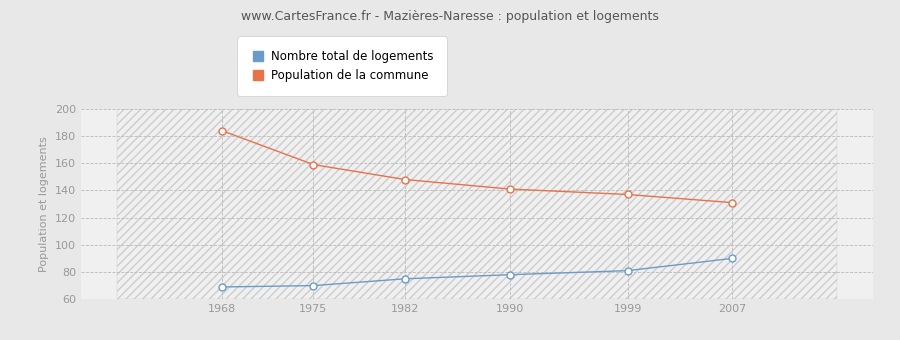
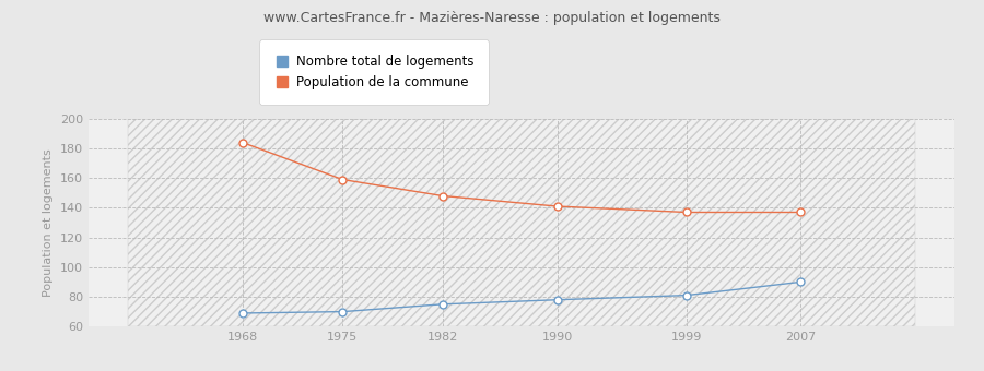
Population de la commune/2007: 131 -> 137
